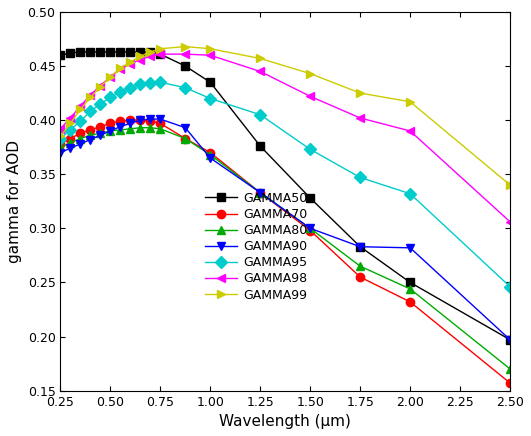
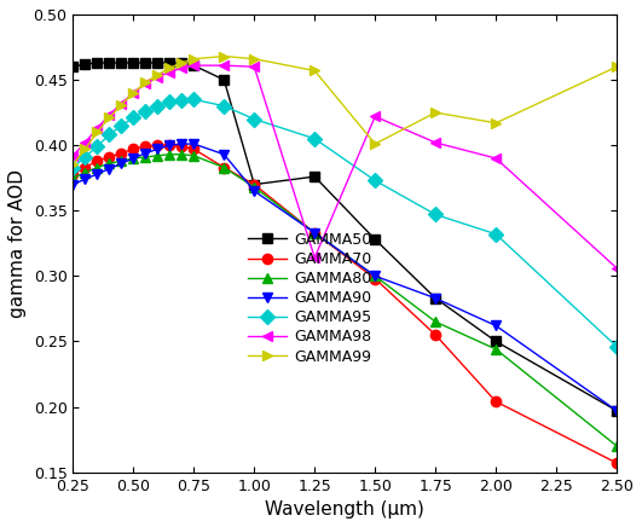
GAMMA50/1.00: 0.435 -> 0.370
GAMMA98/1.25: 0.445 -> 0.314
GAMMA99/1.50: 0.443 -> 0.401
GAMMA70/2.00: 0.232 -> 0.204
GAMMA90/2.00: 0.282 -> 0.262
GAMMA99/2.50: 0.340 -> 0.460
